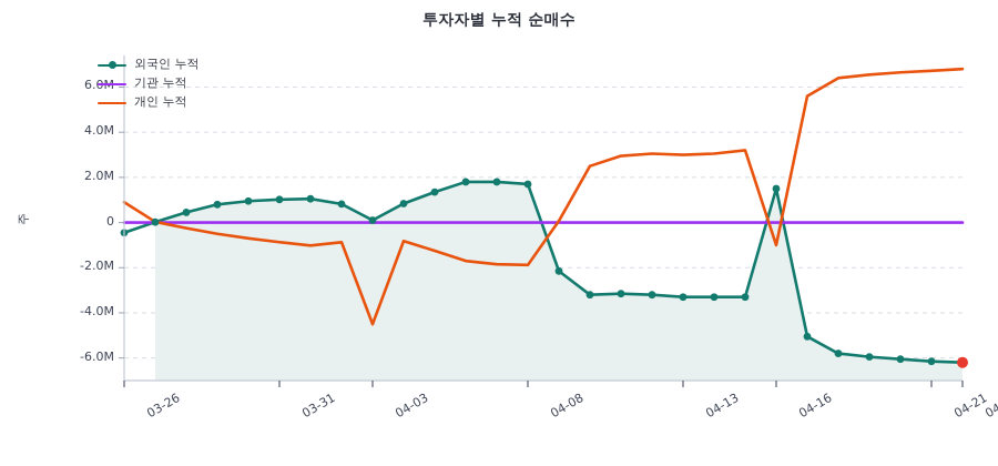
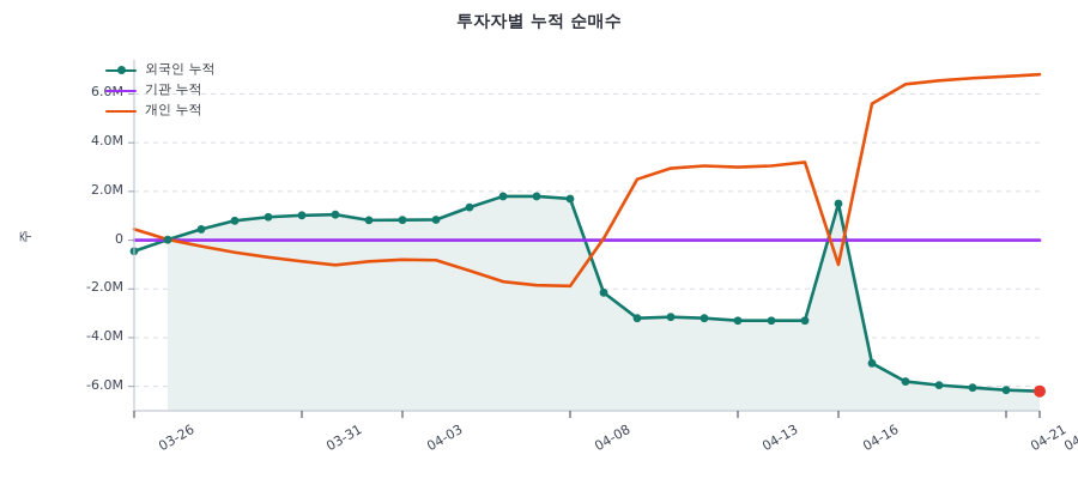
개인 누적/03-26: 0.9M -> 0.4M
외국인 누적/04-03: 0.1M -> 0.8M
개인 누적/04-03: -4.5M -> -0.8M
